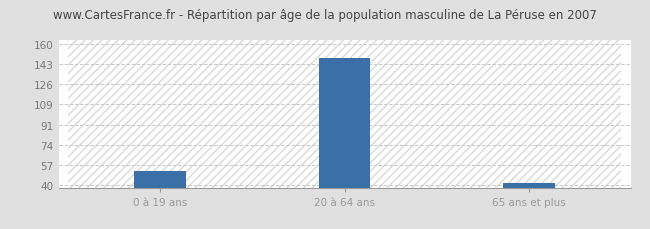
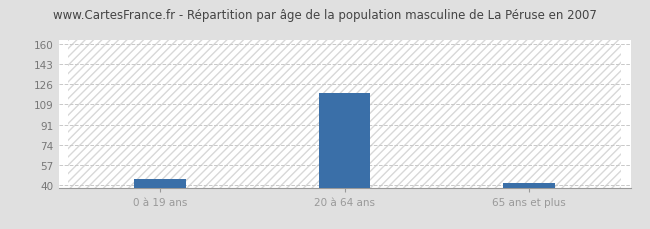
0 à 19 ans: 52 -> 45
20 à 64 ans: 148 -> 118
